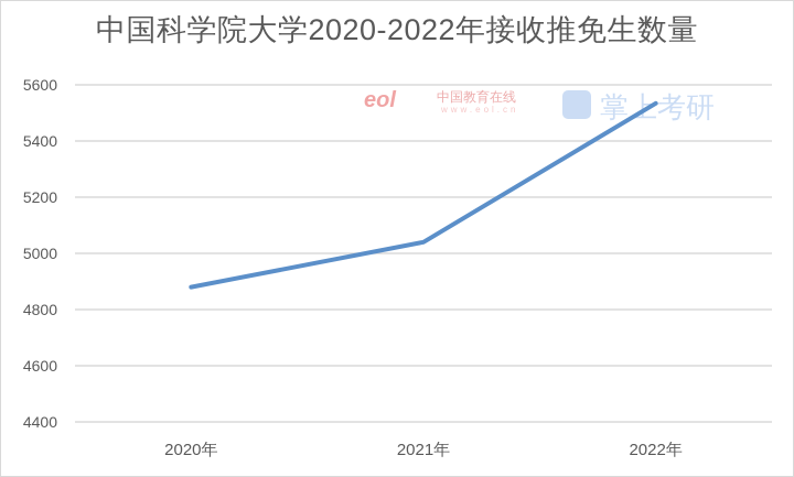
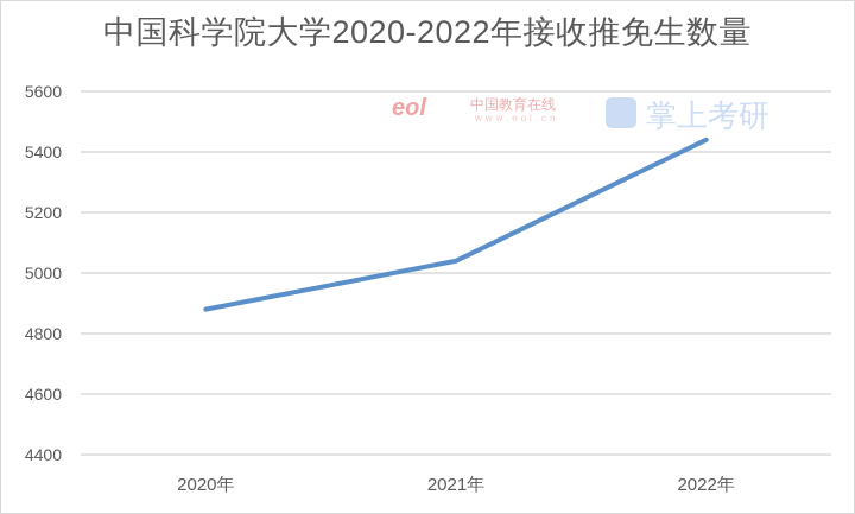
2022年: 5530 -> 5440
